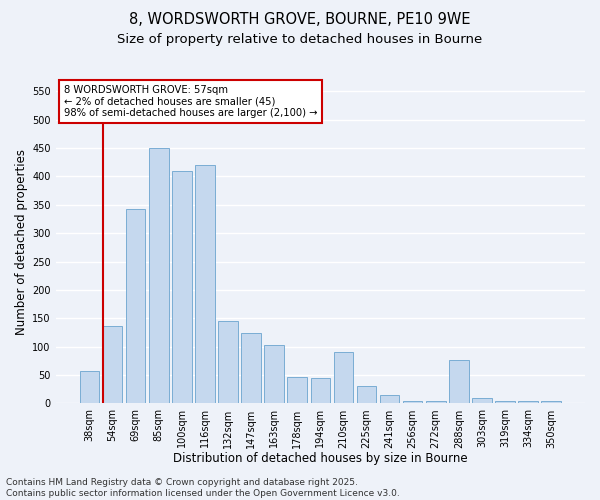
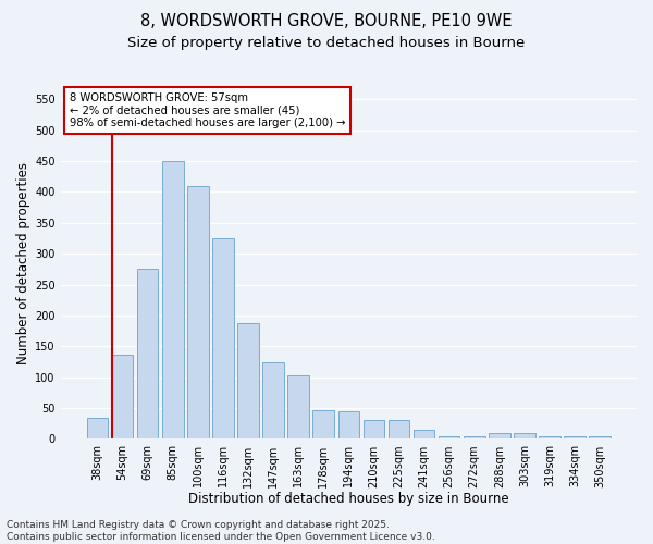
38sqm: 58 -> 35
69sqm: 342 -> 275
116sqm: 420 -> 325
132sqm: 146 -> 188
210sqm: 90 -> 30
288sqm: 76 -> 10
